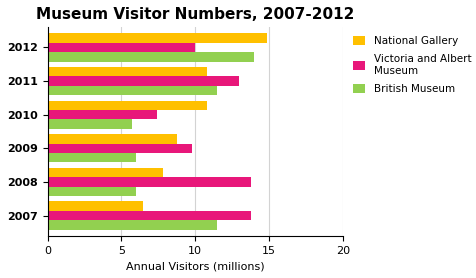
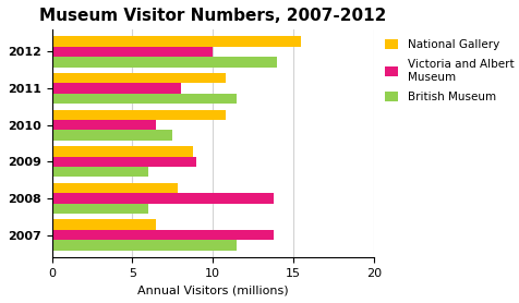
National Gallery/2012: 14.9 -> 15.5
Victoria and Albert Museum/2011: 13.0 -> 8.0
Victoria and Albert Museum/2010: 7.4 -> 6.5
British Museum/2010: 5.7 -> 7.5
Victoria and Albert Museum/2009: 9.8 -> 9.0
